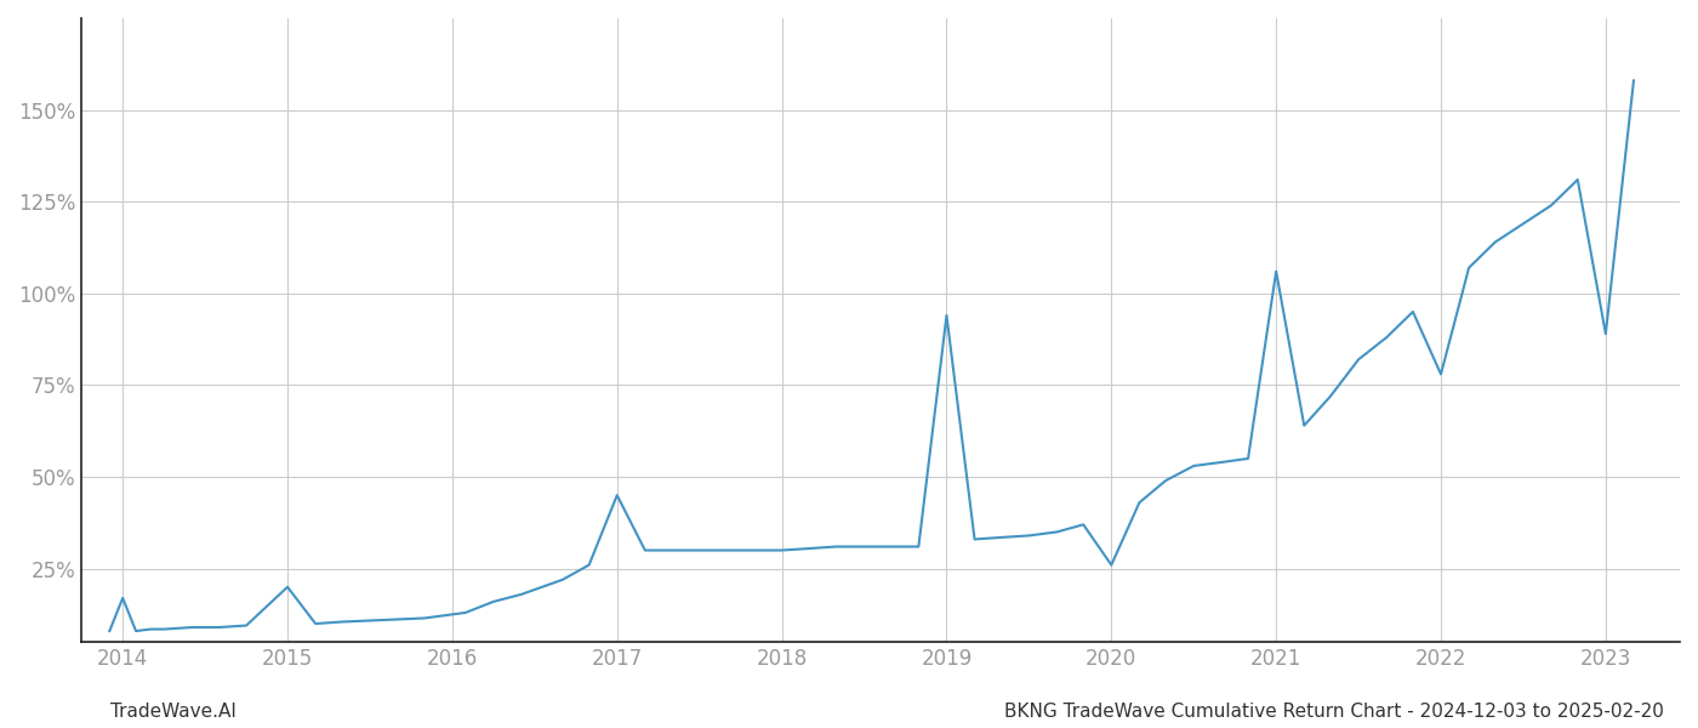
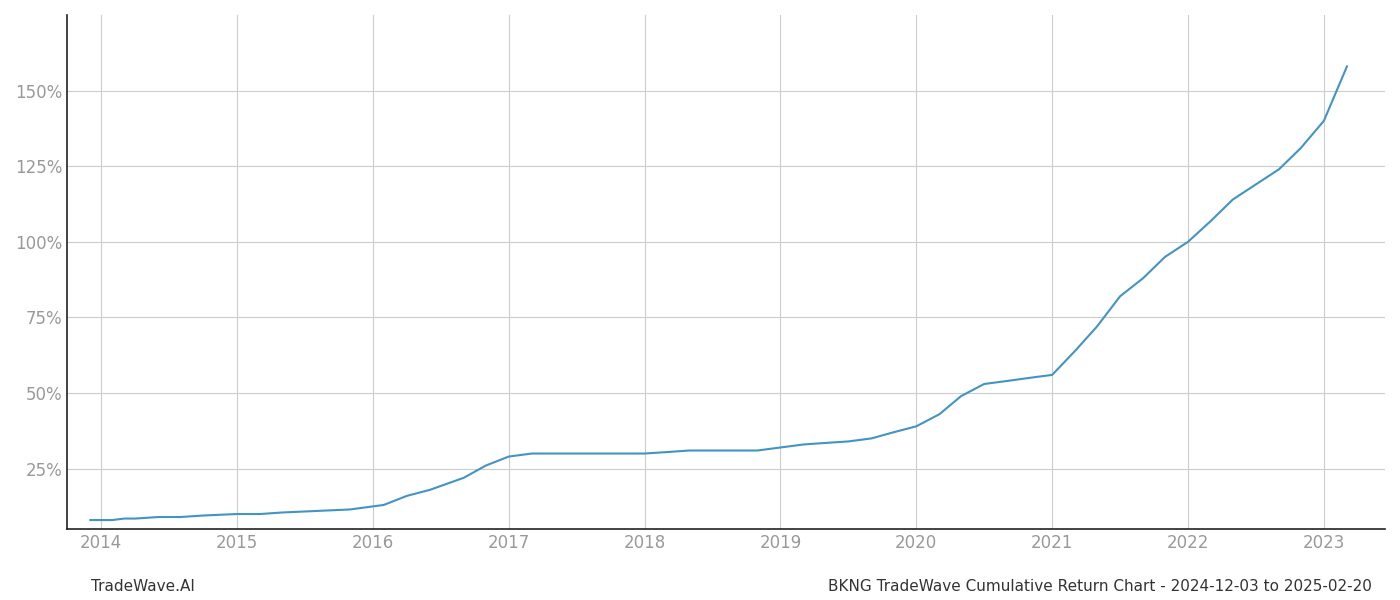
2014: 17.0% -> 8.0%
2015: 20.0% -> 10.0%
2017: 45.0% -> 29.0%
2019: 94.0% -> 32.0%
2020: 26.0% -> 39.0%
2021: 106.0% -> 56.0%
2022: 78.0% -> 100.0%
2023: 89.0% -> 140.0%
